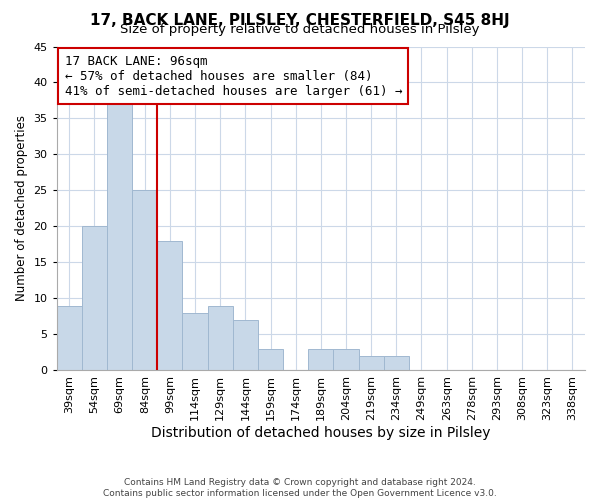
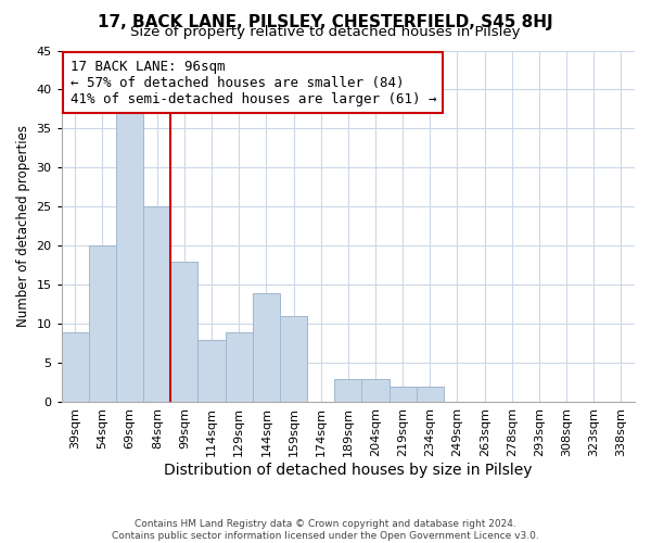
144sqm: 7 -> 14
159sqm: 3 -> 11
